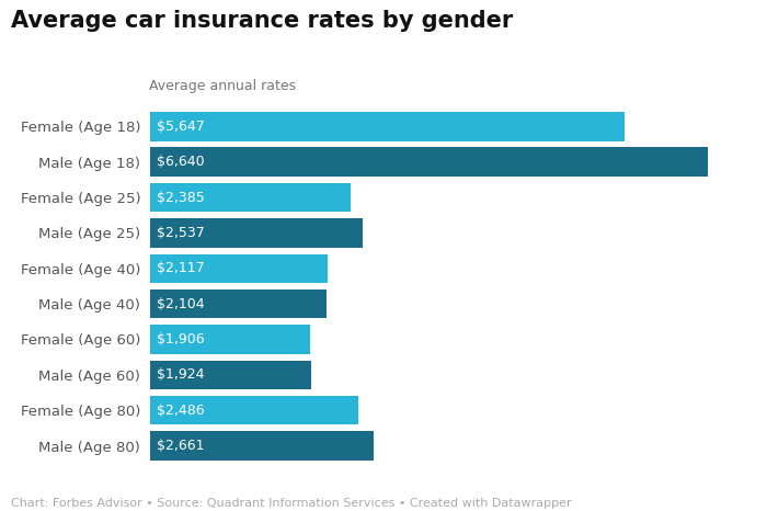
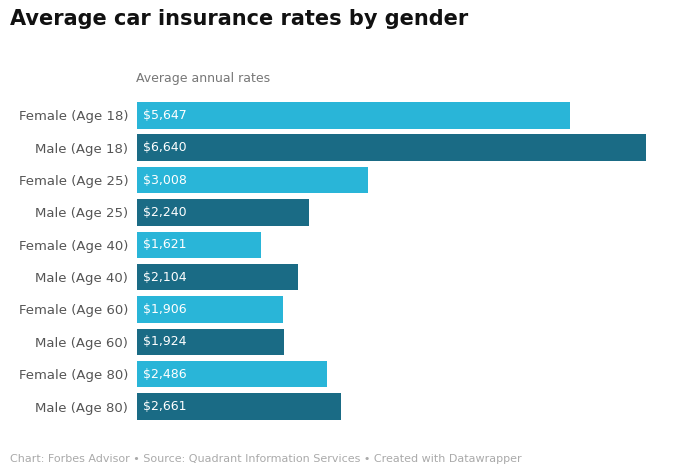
Female (Age 25): $2,385 -> $3,008
Male (Age 25): $2,537 -> $2,240
Female (Age 40): $2,117 -> $1,621
